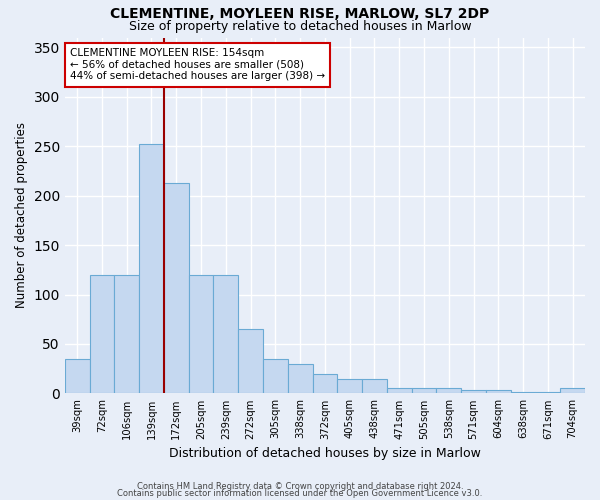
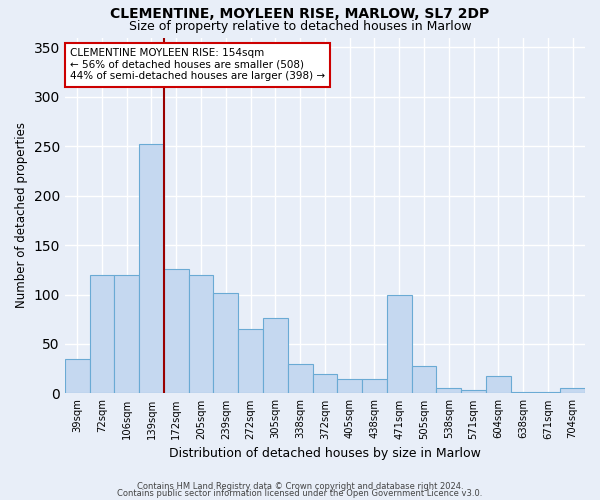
172sqm: 213 -> 126
239sqm: 120 -> 102
305sqm: 35 -> 76
471sqm: 5 -> 100
505sqm: 5 -> 28
604sqm: 3 -> 18
